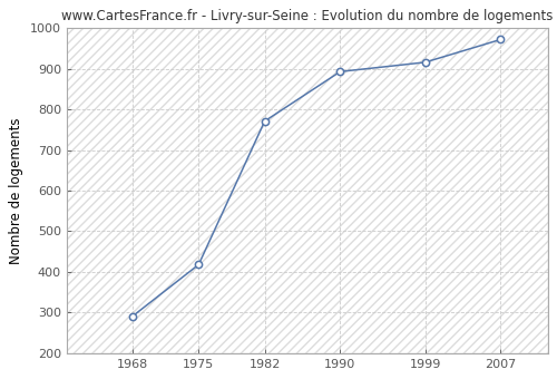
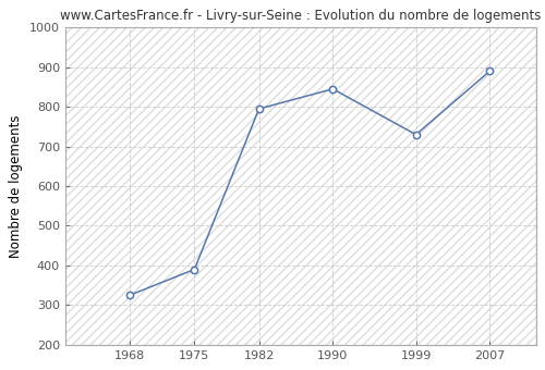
1968: 291 -> 325
1975: 418 -> 390
1982: 771 -> 795
1990: 893 -> 845
1999: 916 -> 730
2007: 972 -> 890
